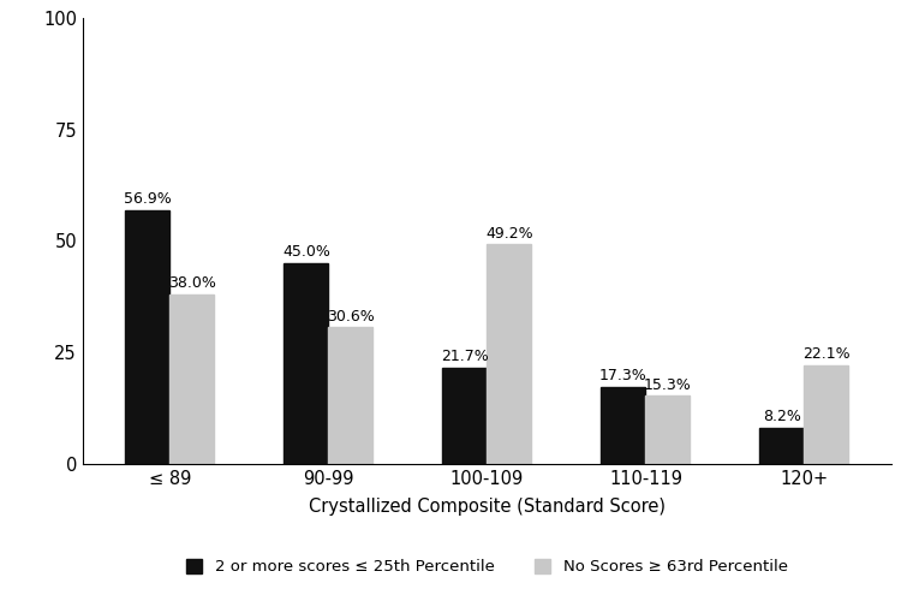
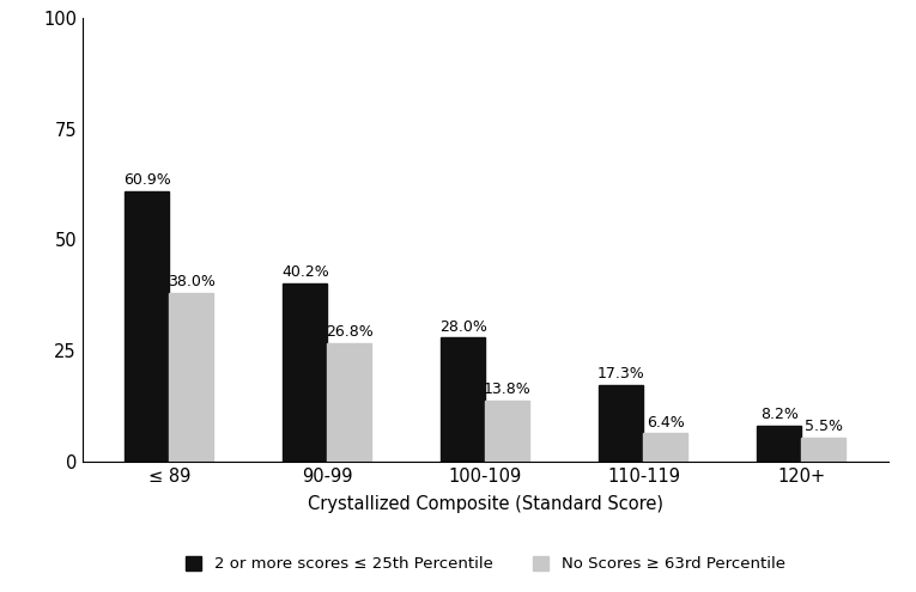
2 or more scores ≤ 25th Percentile/≤ 89: 56.9% -> 60.9%
2 or more scores ≤ 25th Percentile/90-99: 45.0% -> 40.2%
No Scores ≥ 63rd Percentile/90-99: 30.6% -> 26.8%
2 or more scores ≤ 25th Percentile/100-109: 21.7% -> 28.0%
No Scores ≥ 63rd Percentile/100-109: 49.2% -> 13.8%
No Scores ≥ 63rd Percentile/110-119: 15.3% -> 6.4%
No Scores ≥ 63rd Percentile/120+: 22.1% -> 5.5%
